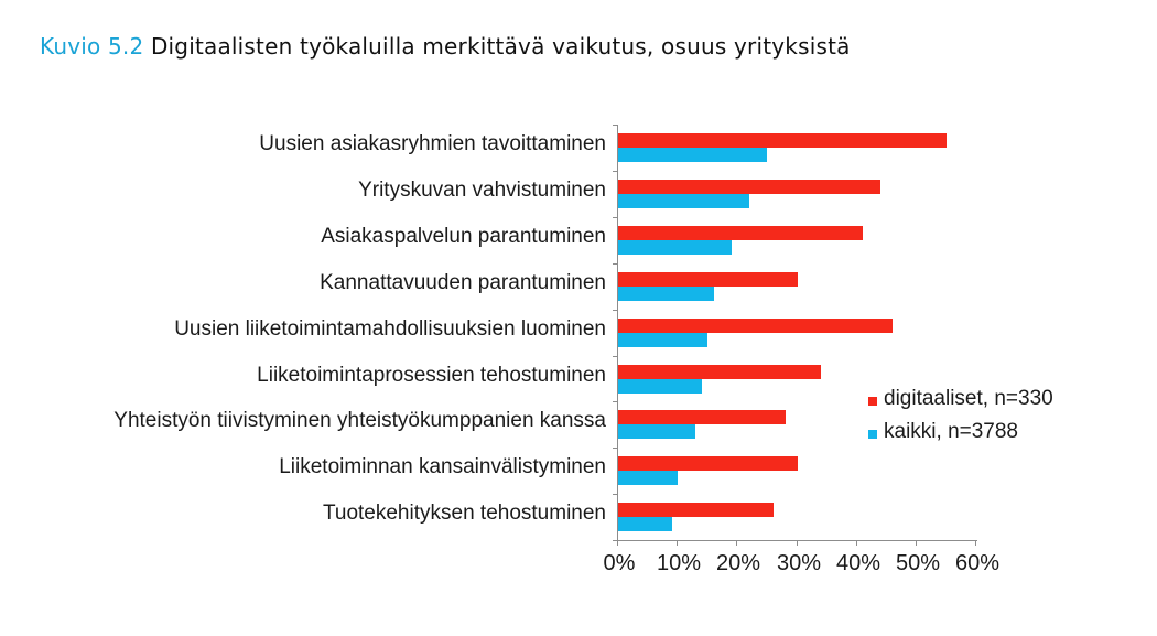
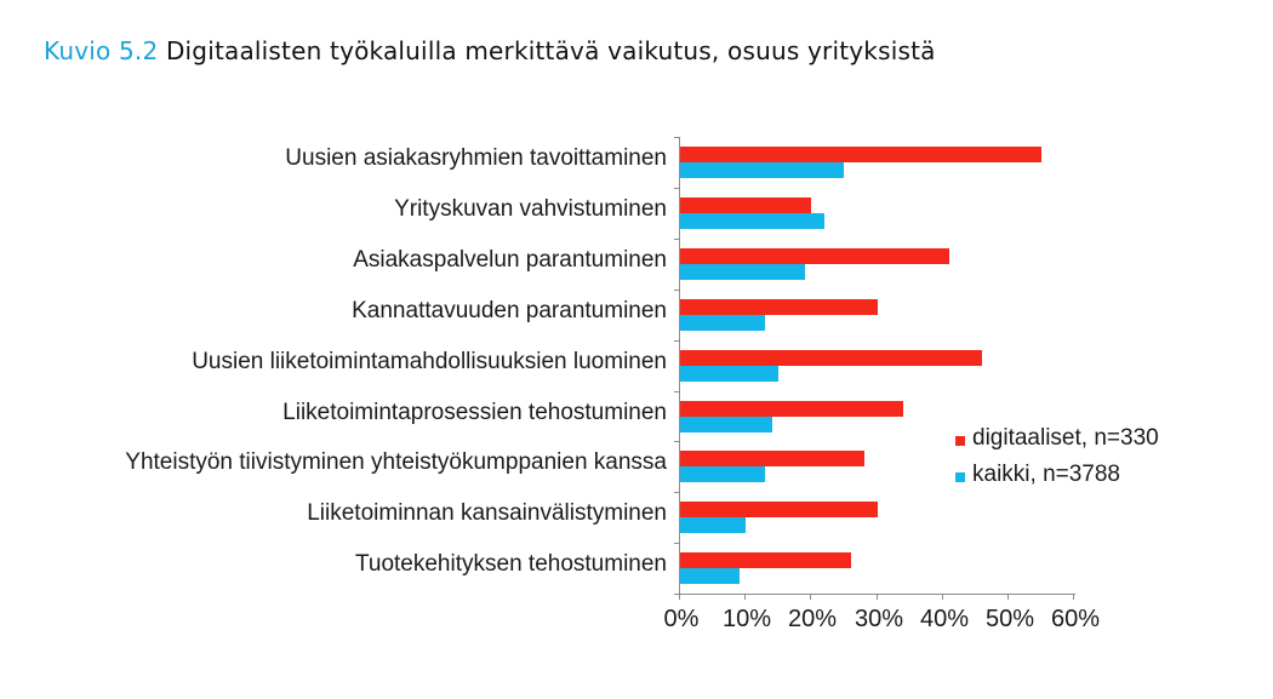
digitaaliset, n=330/Yrityskuvan vahvistuminen: 44% -> 20%
kaikki, n=3788/Kannattavuuden parantuminen: 16% -> 13%
